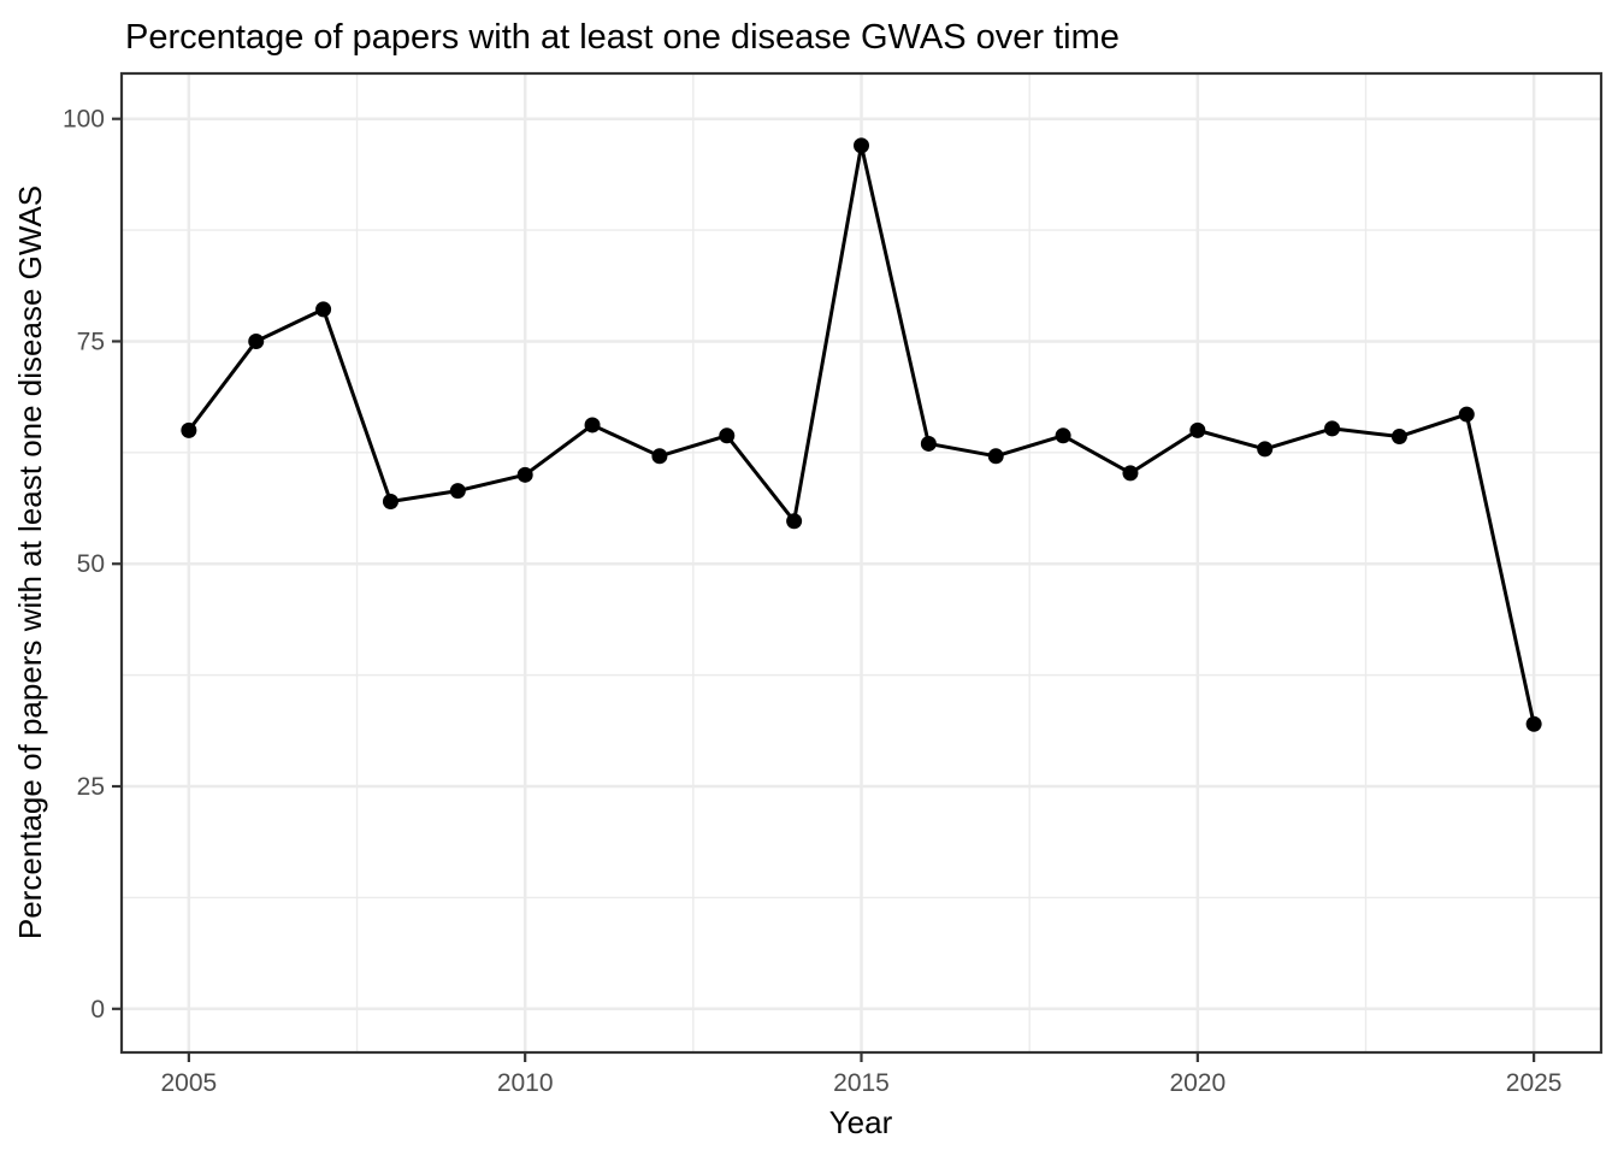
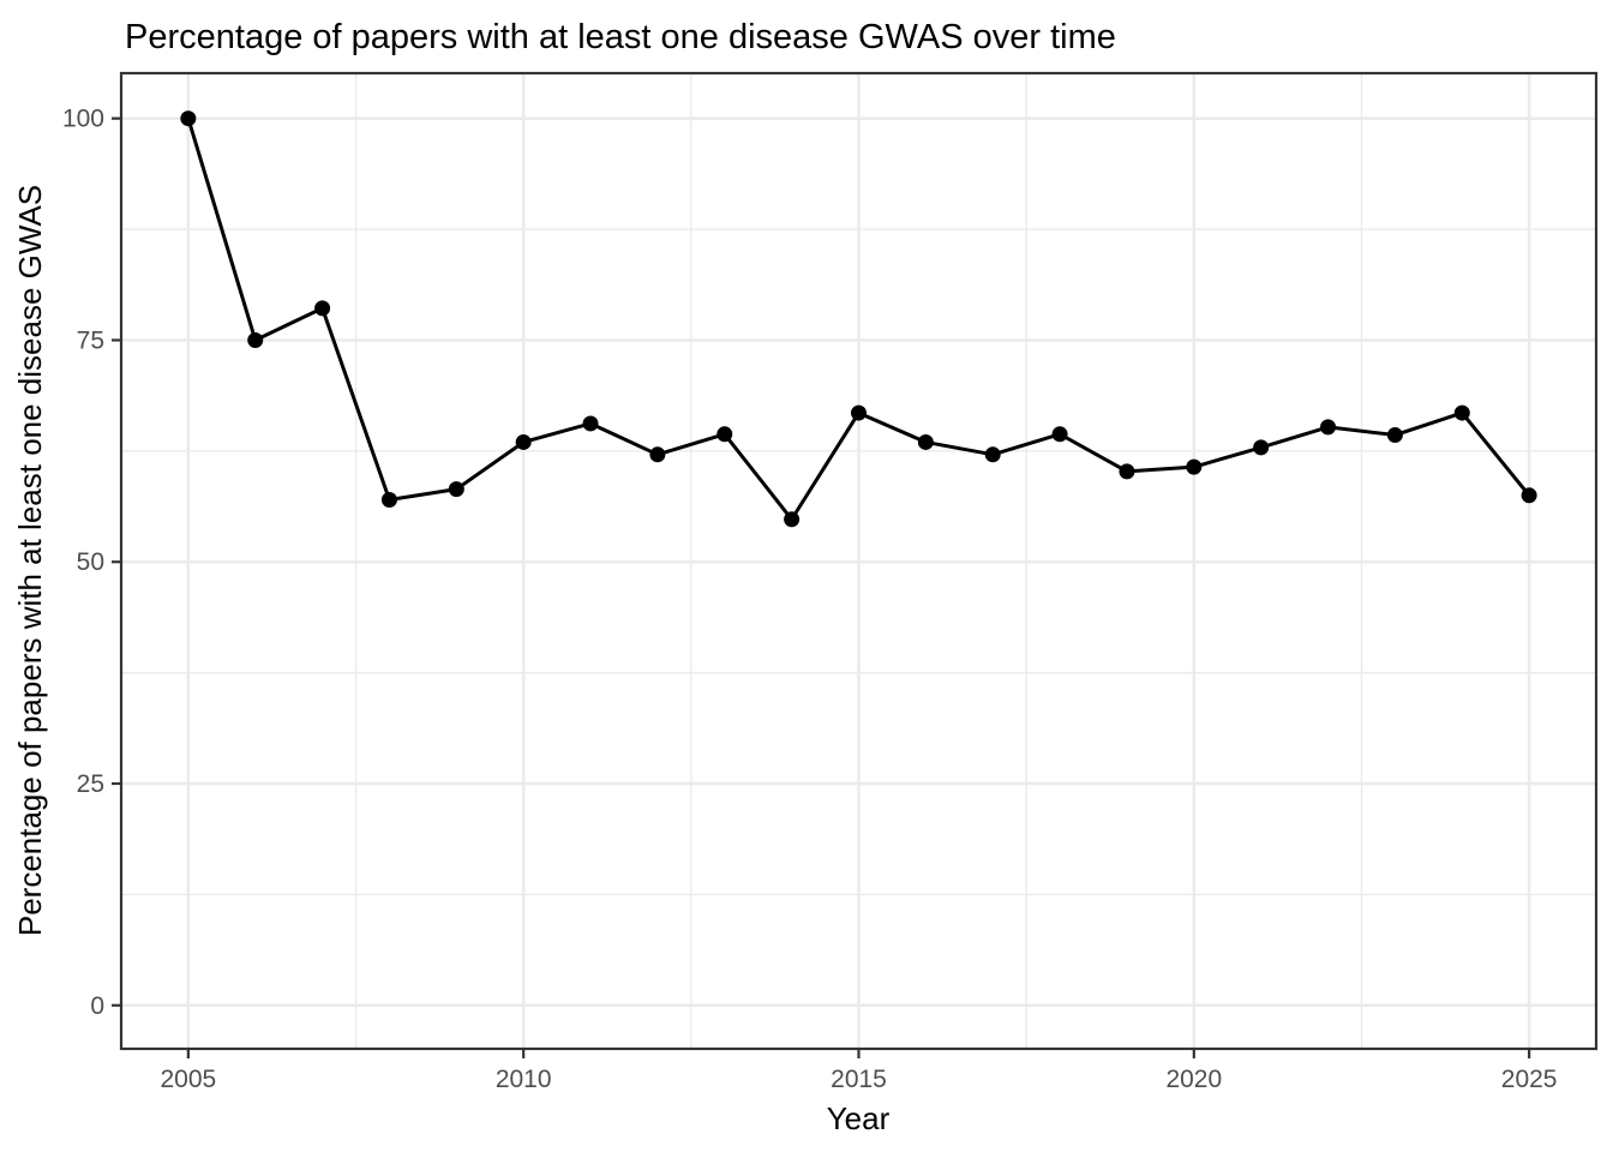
2005: 65 -> 100
2010: 60 -> 64
2015: 97 -> 67
2020: 65 -> 61
2025: 32 -> 58
